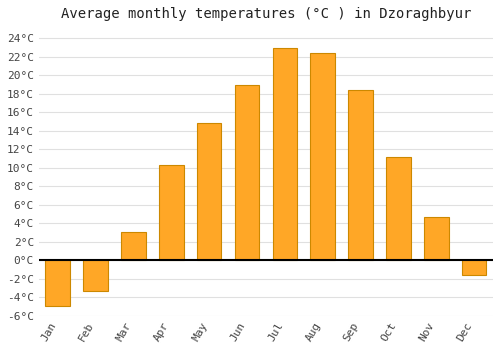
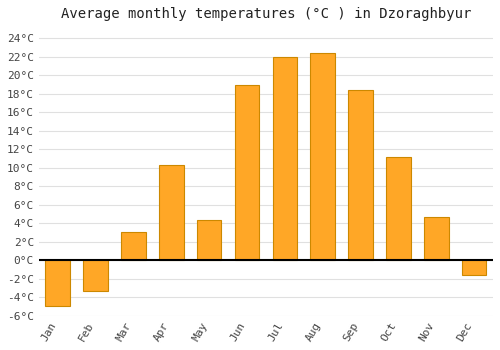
May: 14.8°C -> 4.4°C
Jul: 23.0°C -> 22.0°C
